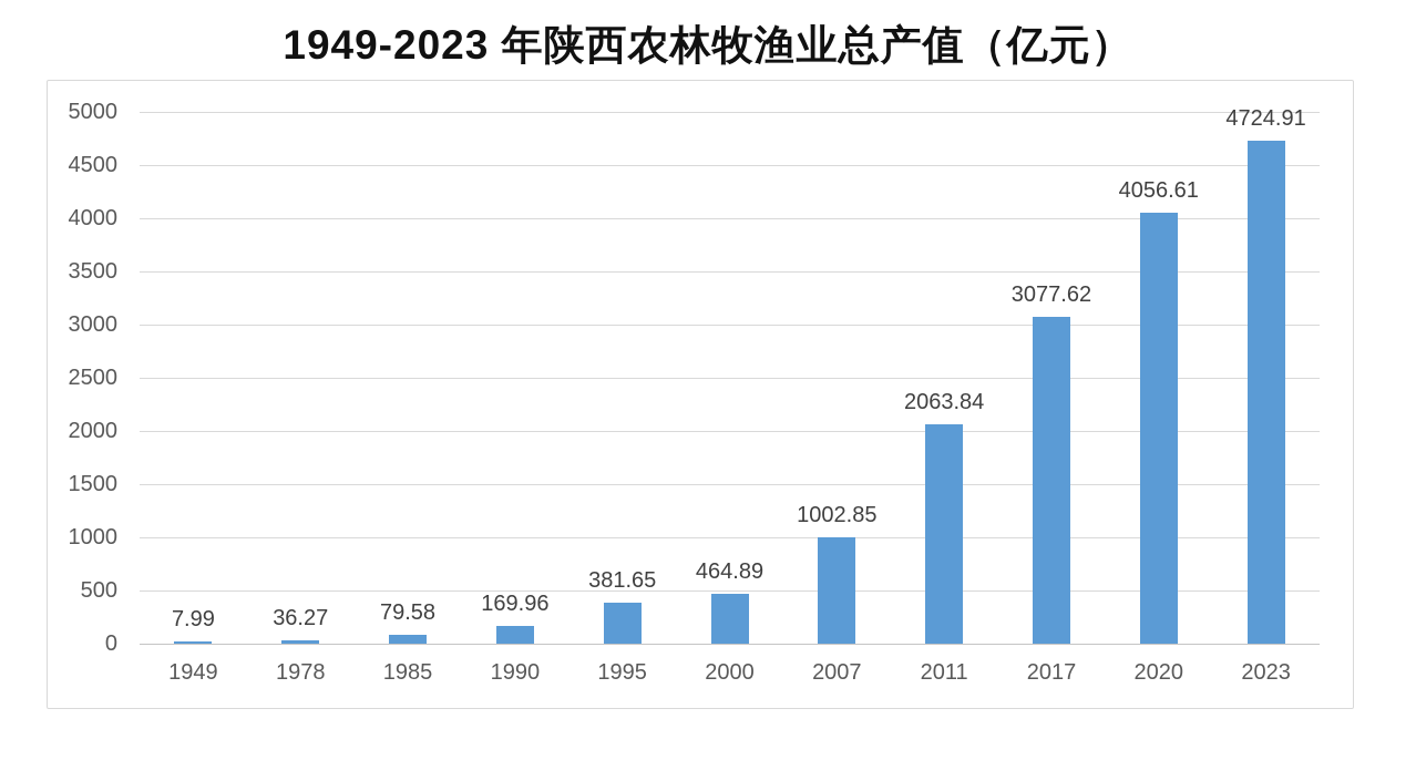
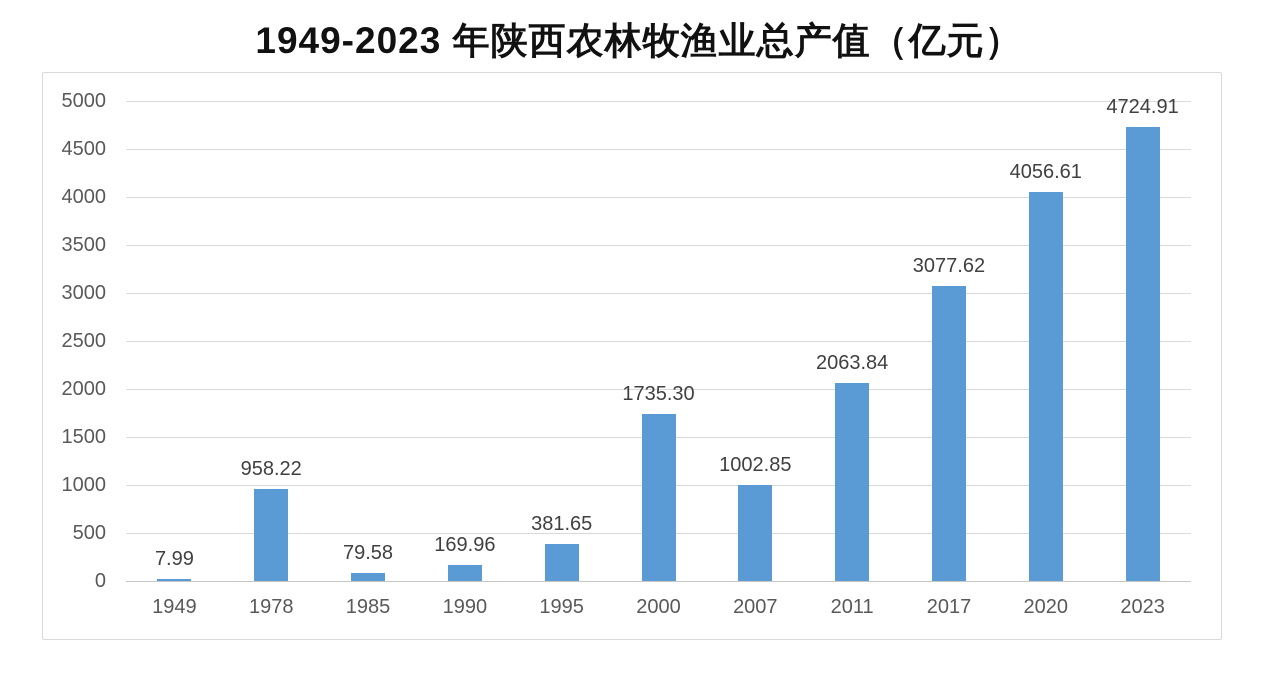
1978: 36.27 -> 958.22
2000: 464.89 -> 1735.30
